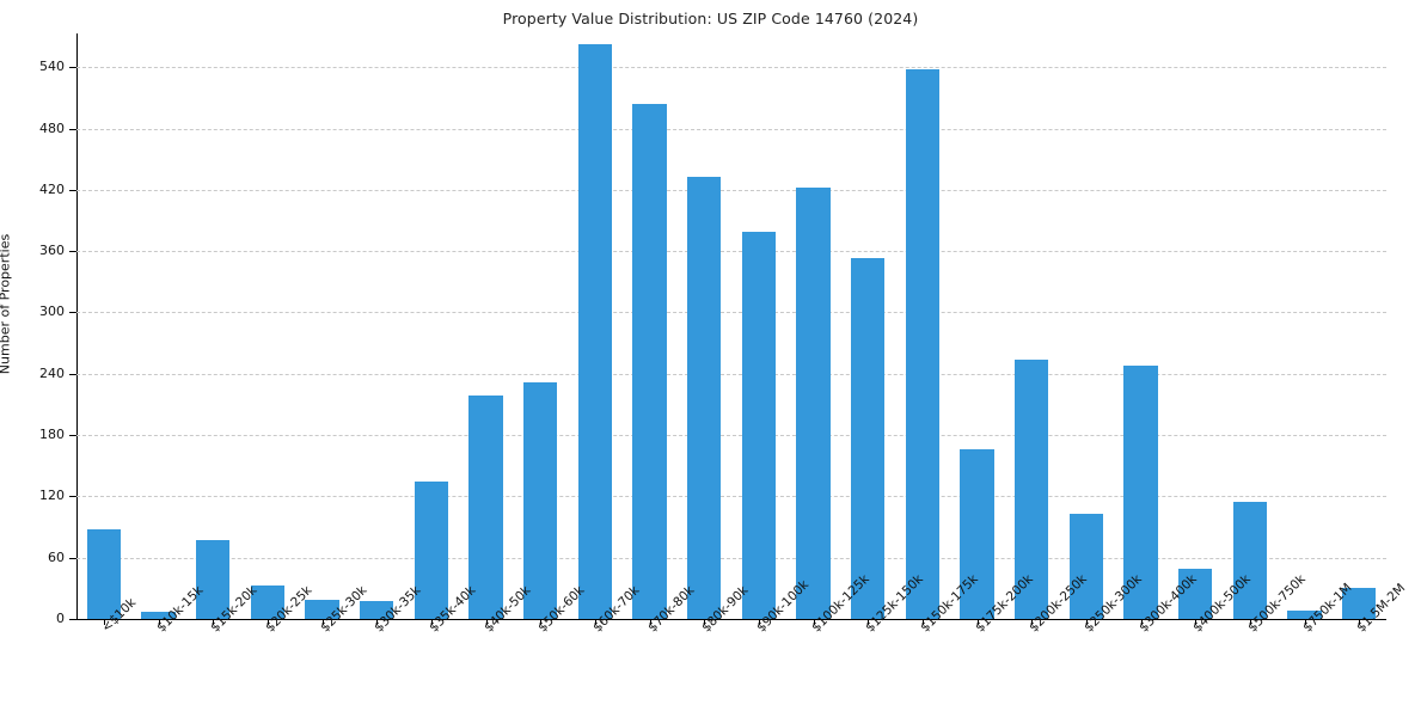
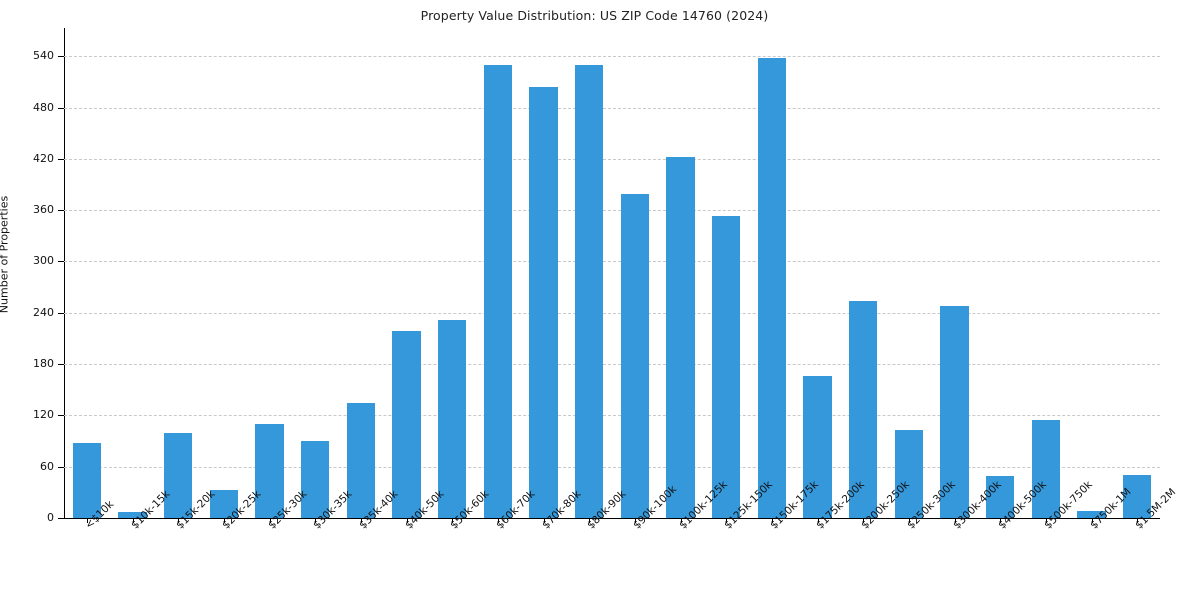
$15k-20k: 80 -> 100
$25k-30k: 20 -> 110
$30k-35k: 20 -> 90
$60k-70k: 560 -> 530
$80k-90k: 430 -> 530
$1.5M-2M: 30 -> 50
